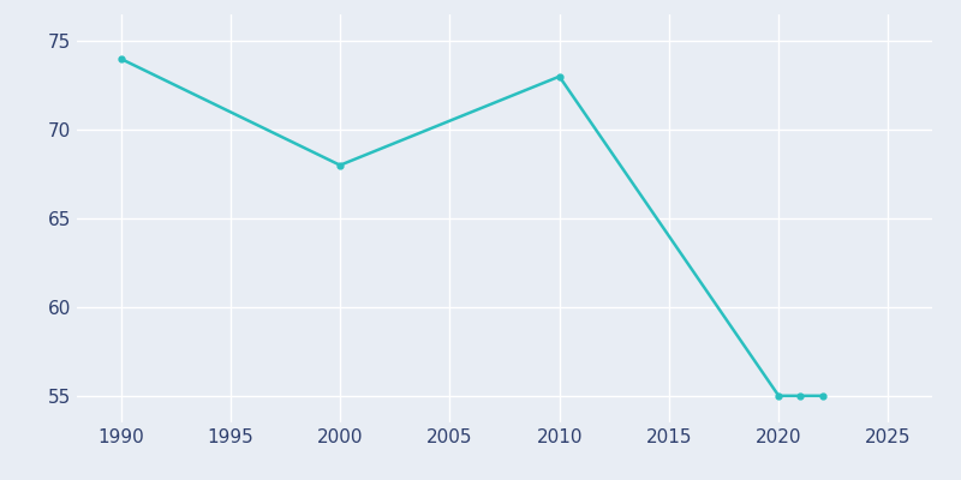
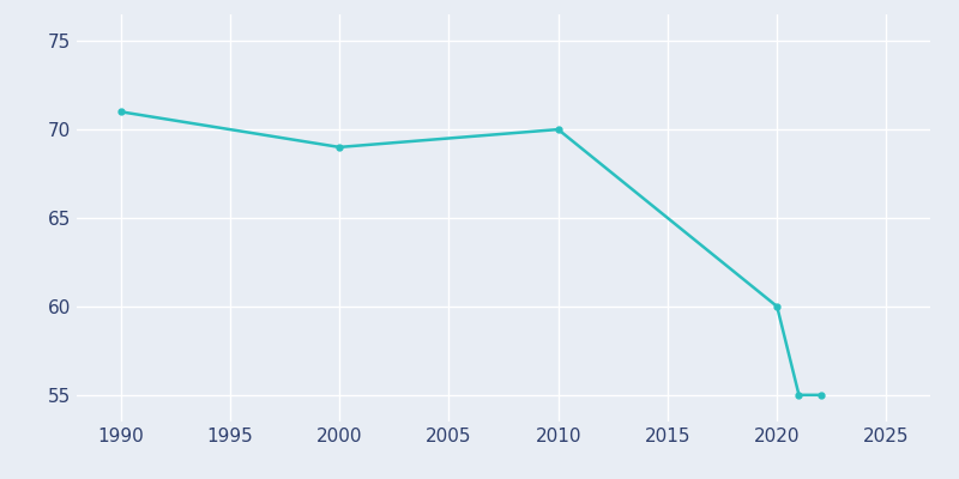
1990: 74 -> 71
2000: 68 -> 69
2010: 73 -> 70
2020: 55 -> 60
